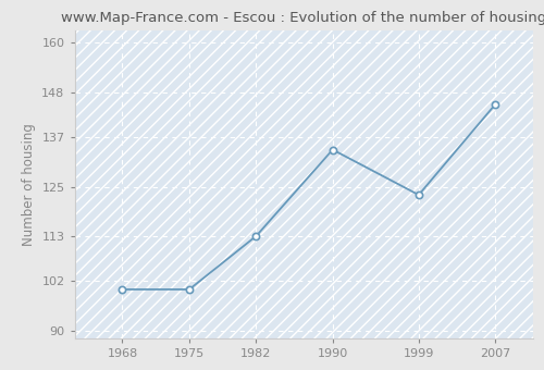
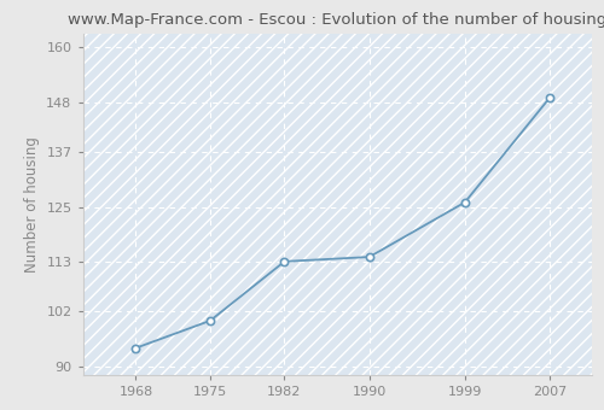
1968: 100 -> 94
1990: 134 -> 114
1999: 123 -> 126
2007: 145 -> 149
